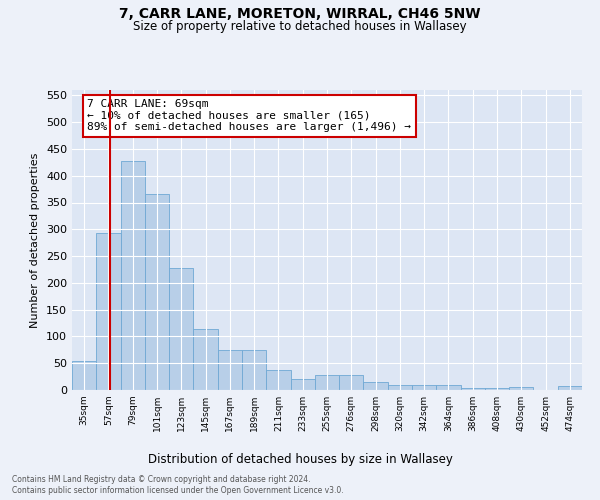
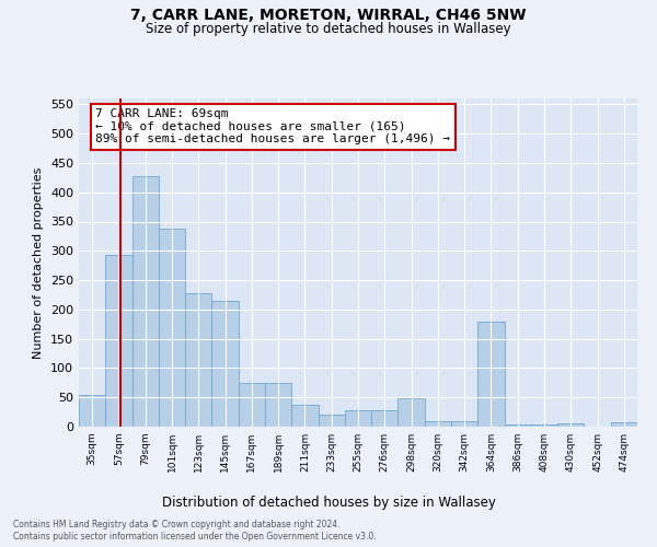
101sqm: 365 -> 338
145sqm: 113 -> 214
298sqm: 15 -> 48
364sqm: 9 -> 180
